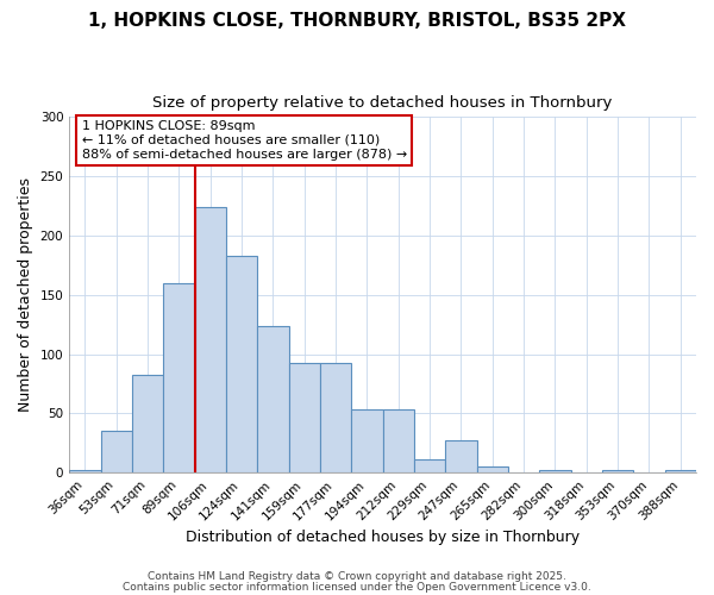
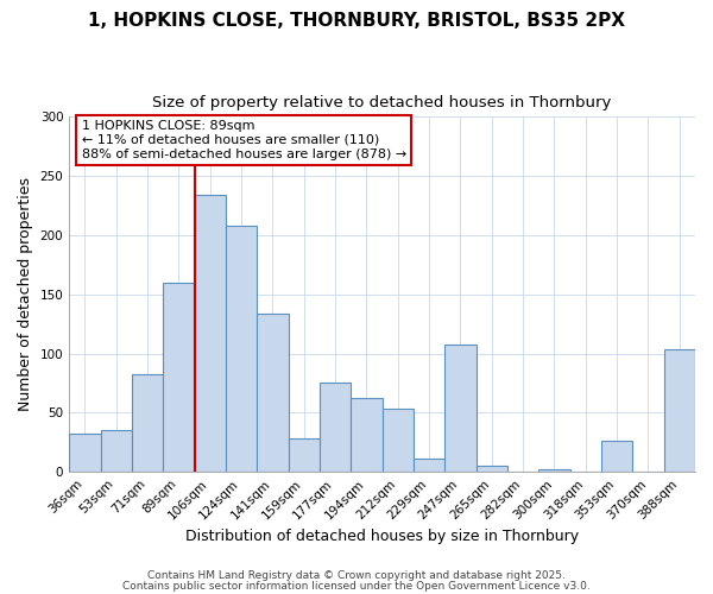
36sqm: 2 -> 32
106sqm: 224 -> 234
124sqm: 183 -> 208
141sqm: 124 -> 134
159sqm: 93 -> 28
177sqm: 93 -> 76
194sqm: 53 -> 62
247sqm: 27 -> 108
353sqm: 2 -> 26
388sqm: 2 -> 104
